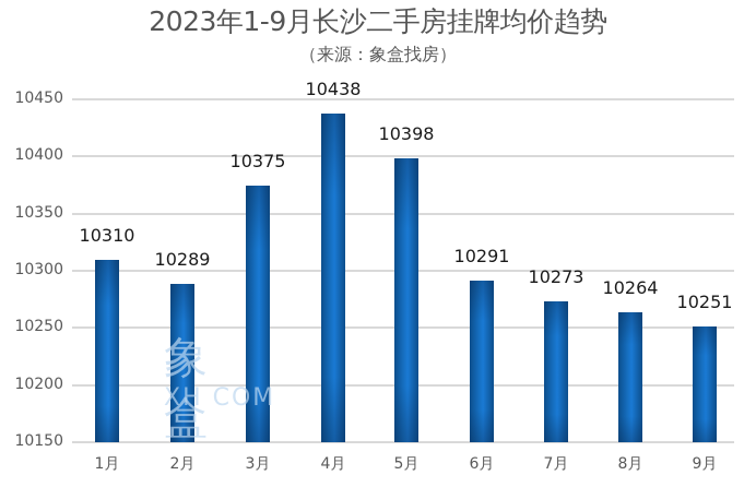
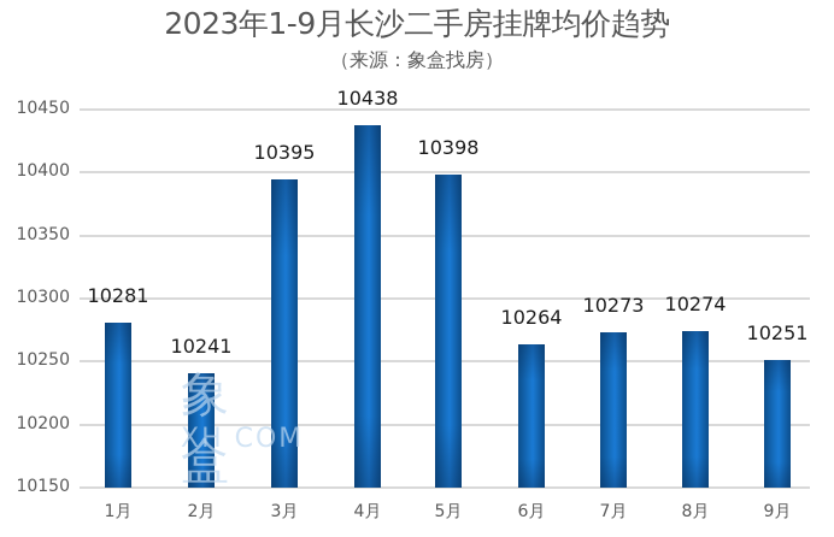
1月: 10310 -> 10281
2月: 10289 -> 10241
3月: 10375 -> 10395
6月: 10291 -> 10264
8月: 10264 -> 10274
